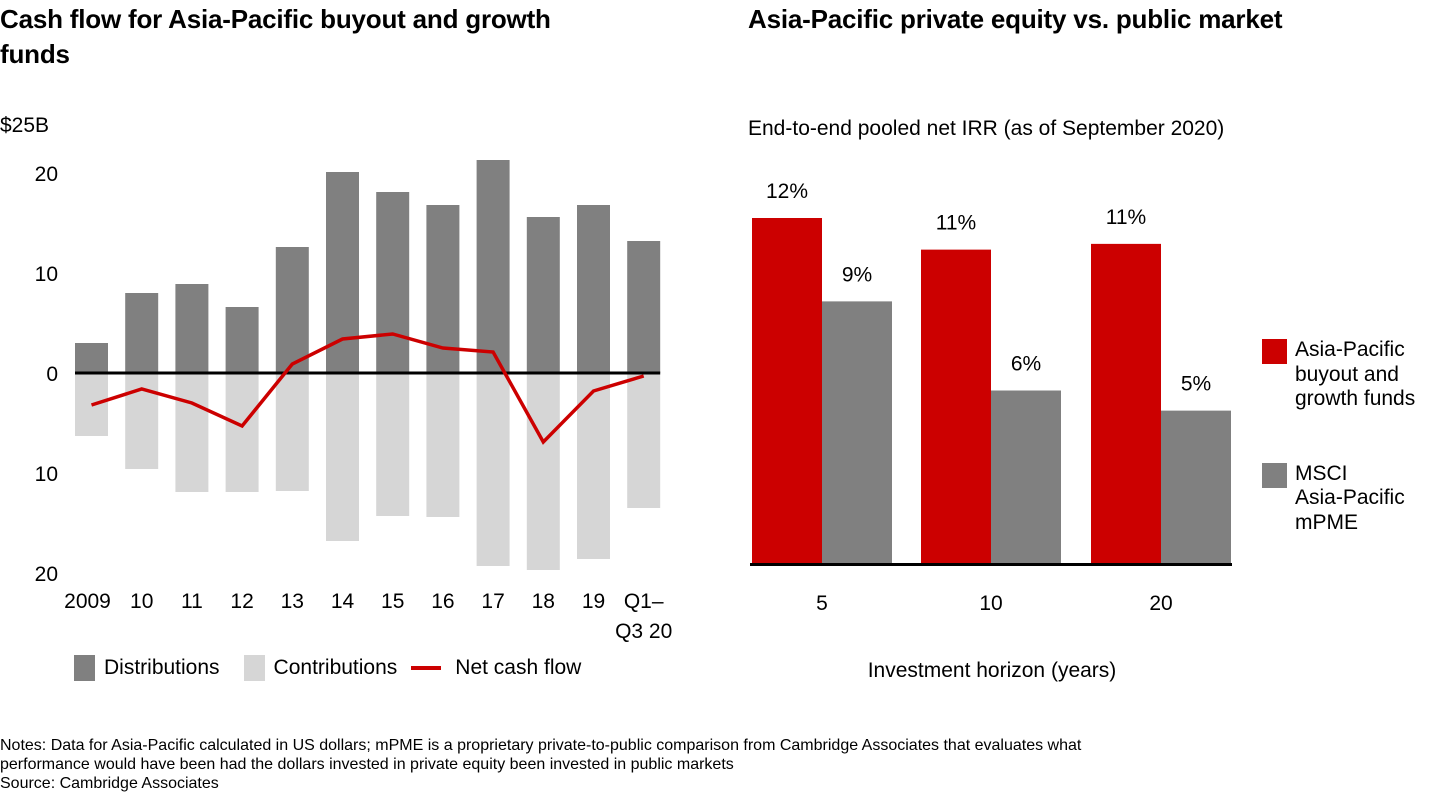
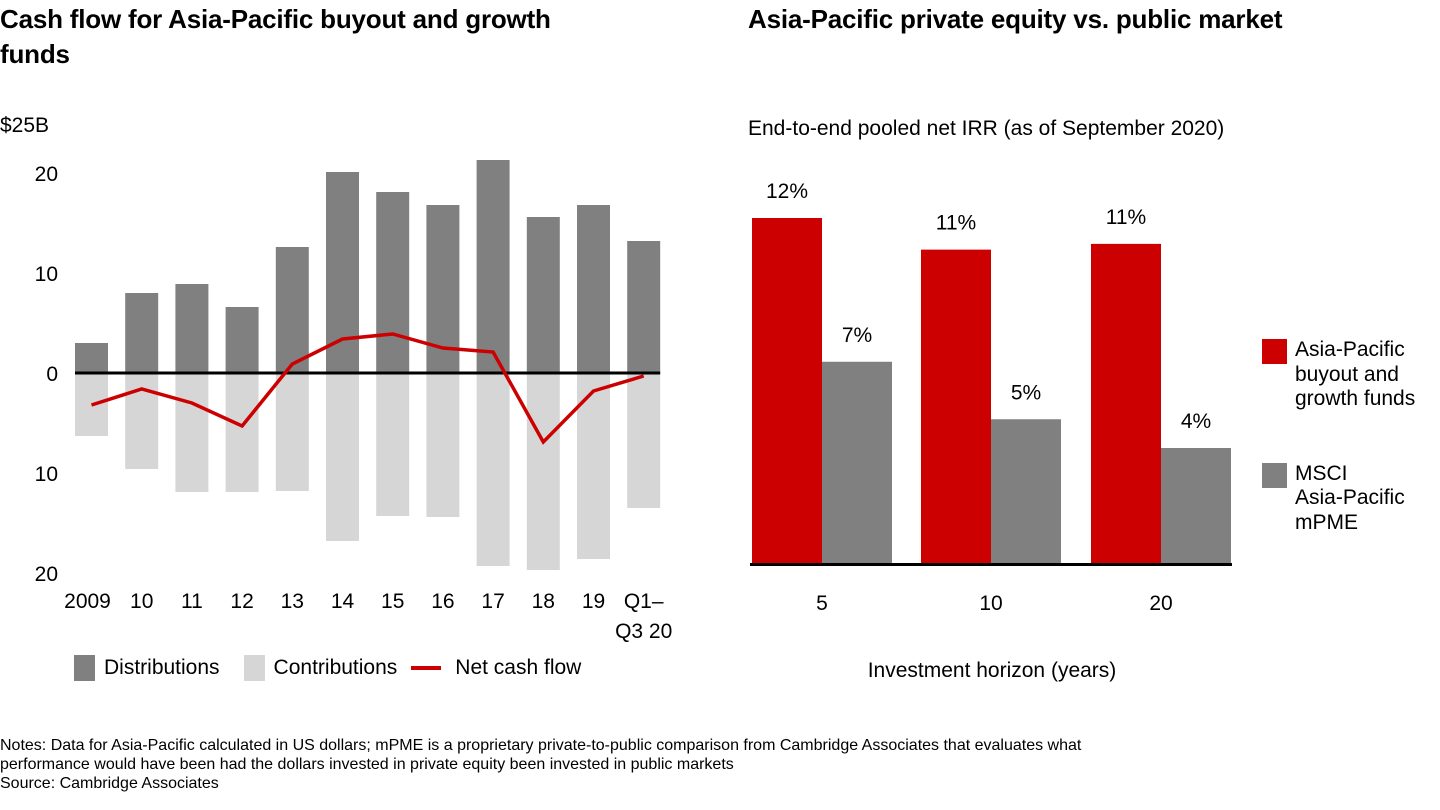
Asia-Pacific private equity vs. public market/MSCI Asia-Pacific mPME/5: 9% -> 7%
Asia-Pacific private equity vs. public market/MSCI Asia-Pacific mPME/10: 6% -> 5%
Asia-Pacific private equity vs. public market/MSCI Asia-Pacific mPME/20: 5% -> 4%
